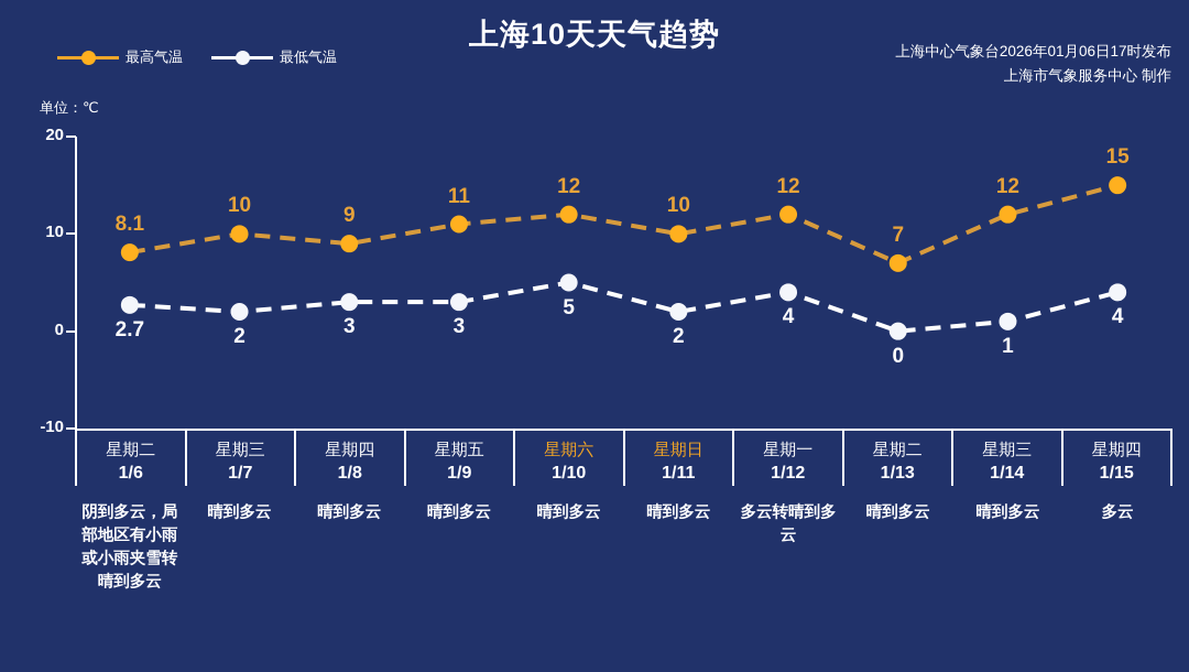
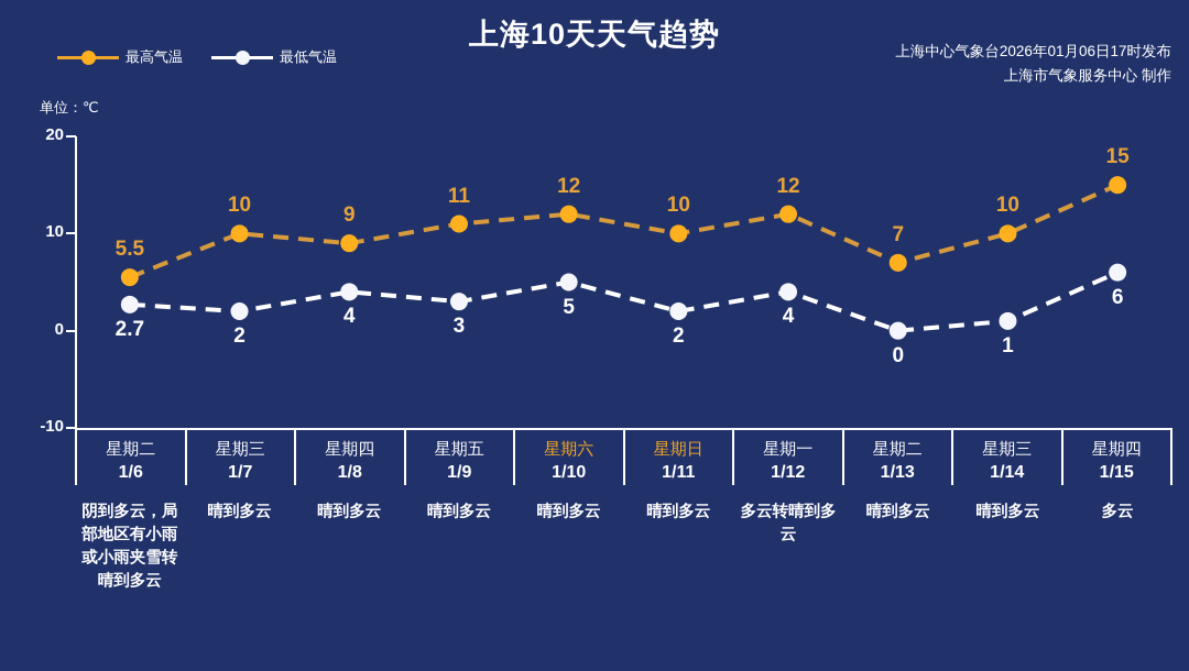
最高气温/1/6: 8.1 -> 5.5
最低气温/1/8: 3 -> 4
最高气温/1/14: 12 -> 10
最低气温/1/15: 4 -> 6
